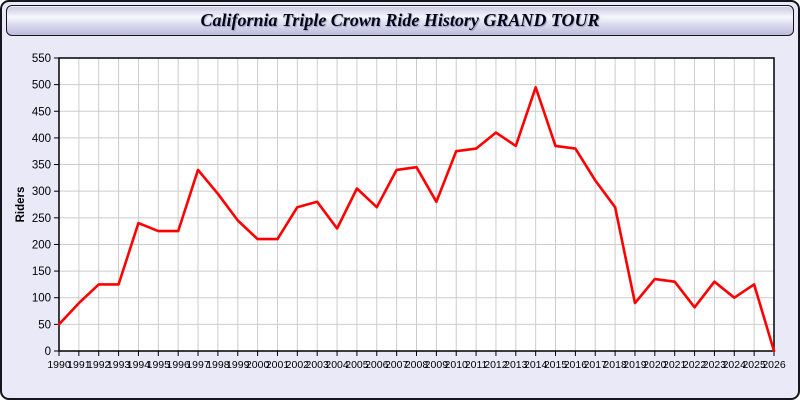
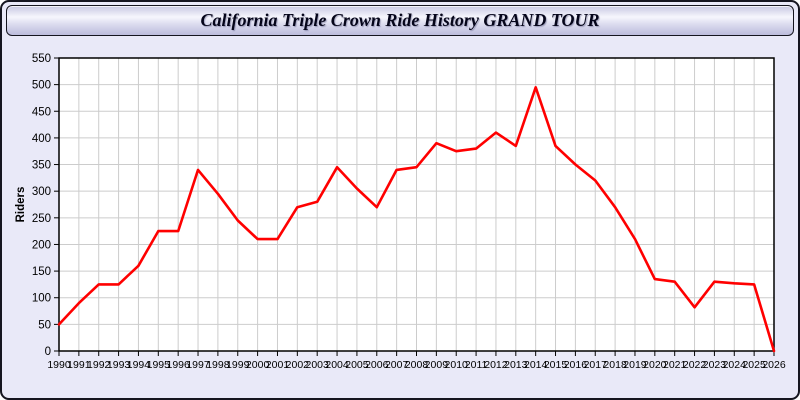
1994: 240 -> 160
2004: 230 -> 340
2009: 280 -> 390
2016: 380 -> 350
2019: 90 -> 210
2024: 100 -> 130
